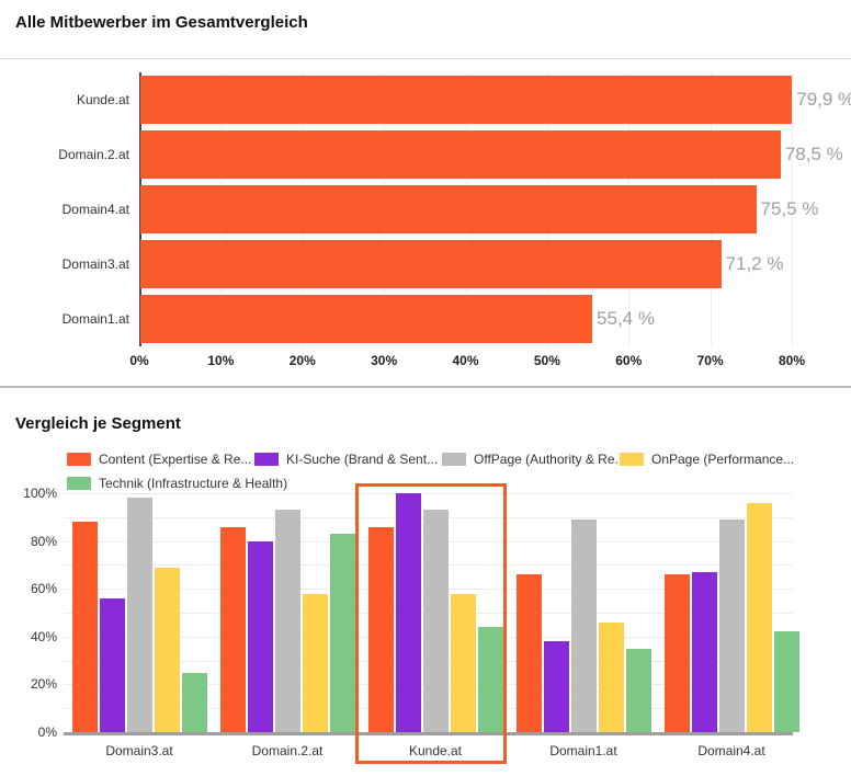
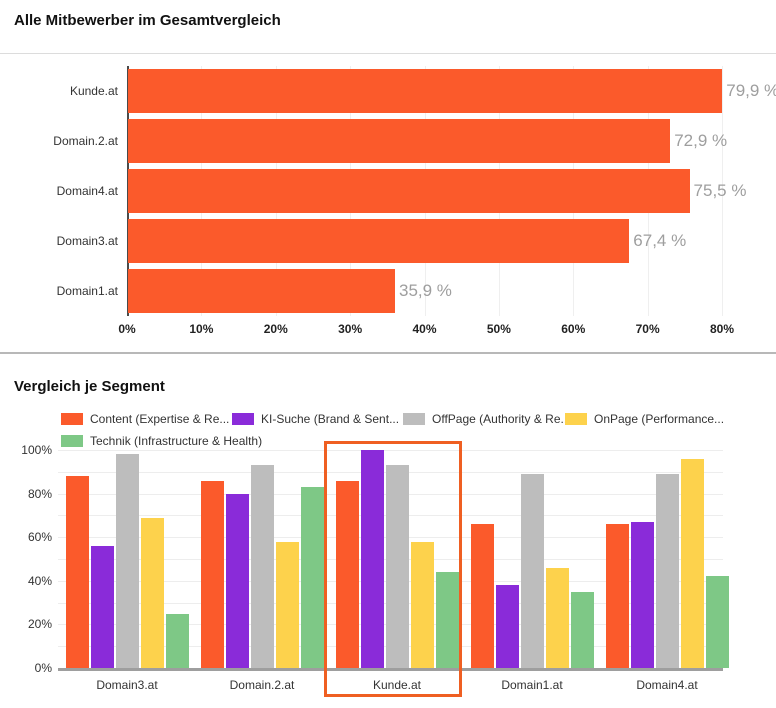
Alle Mitbewerber im Gesamtvergleich/Domain.2.at: 78,5 -> 72,9
Alle Mitbewerber im Gesamtvergleich/Domain3.at: 71,2 -> 67,4
Alle Mitbewerber im Gesamtvergleich/Domain1.at: 55,4 -> 35,9
